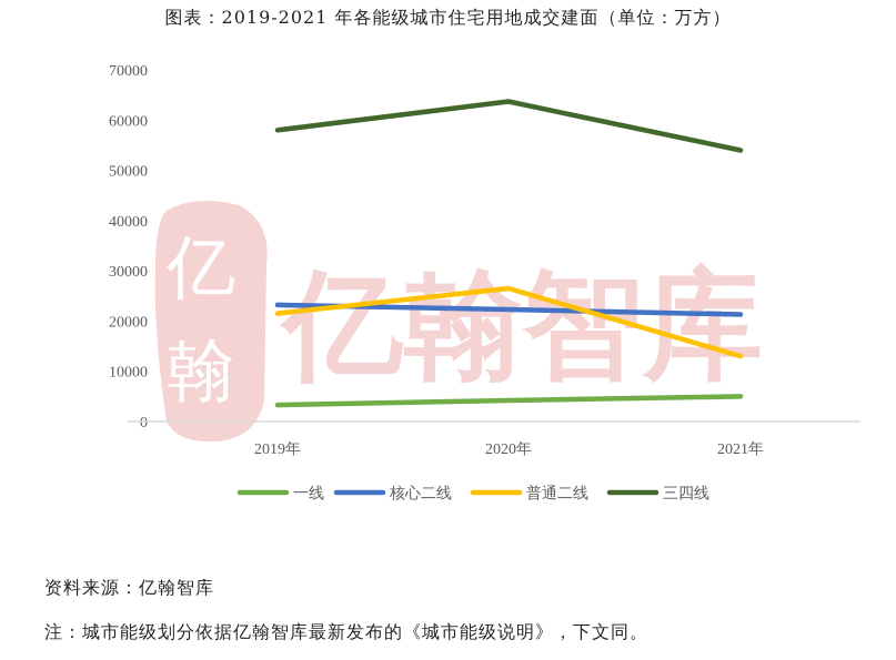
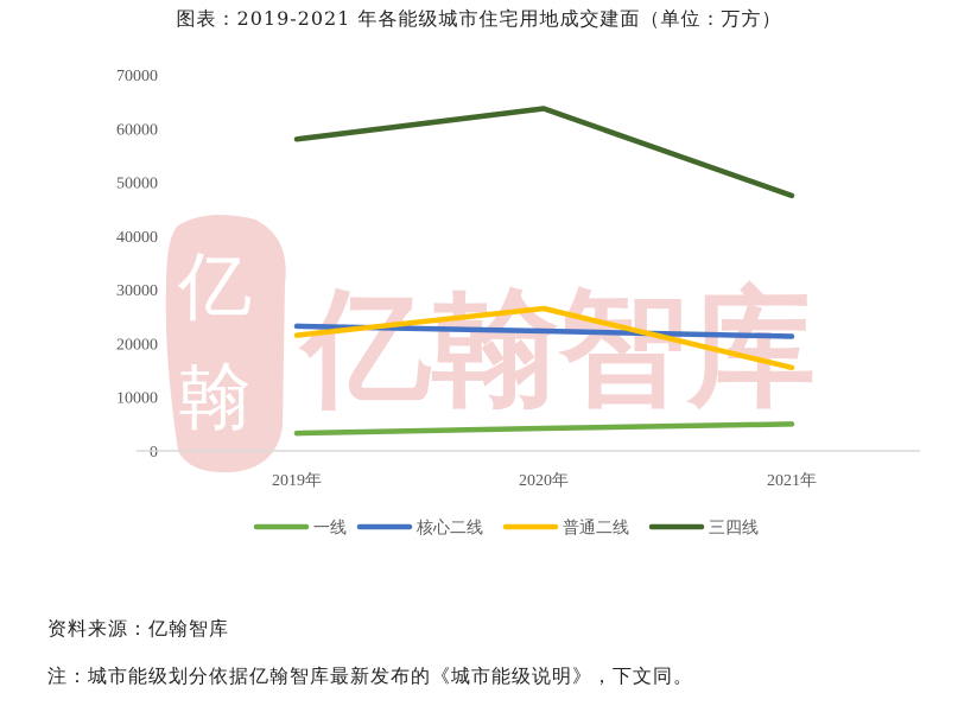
普通二线/2021年: 13000 -> 16000
三四线/2021年: 54000 -> 48000
